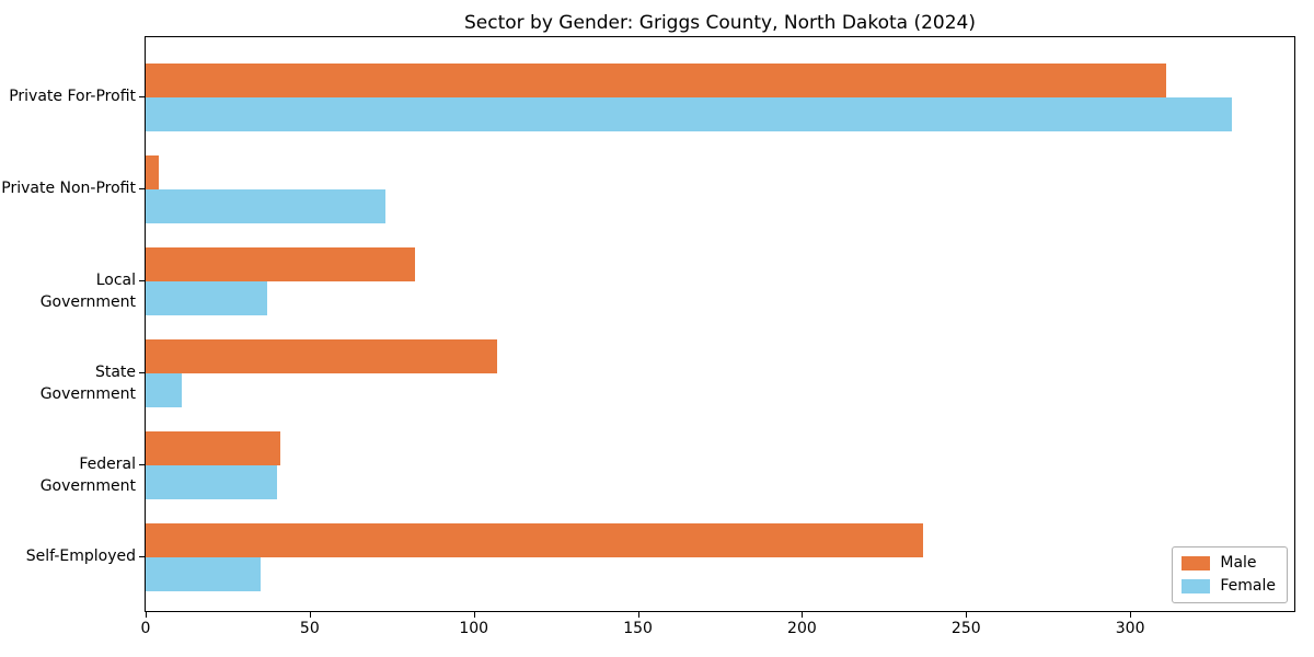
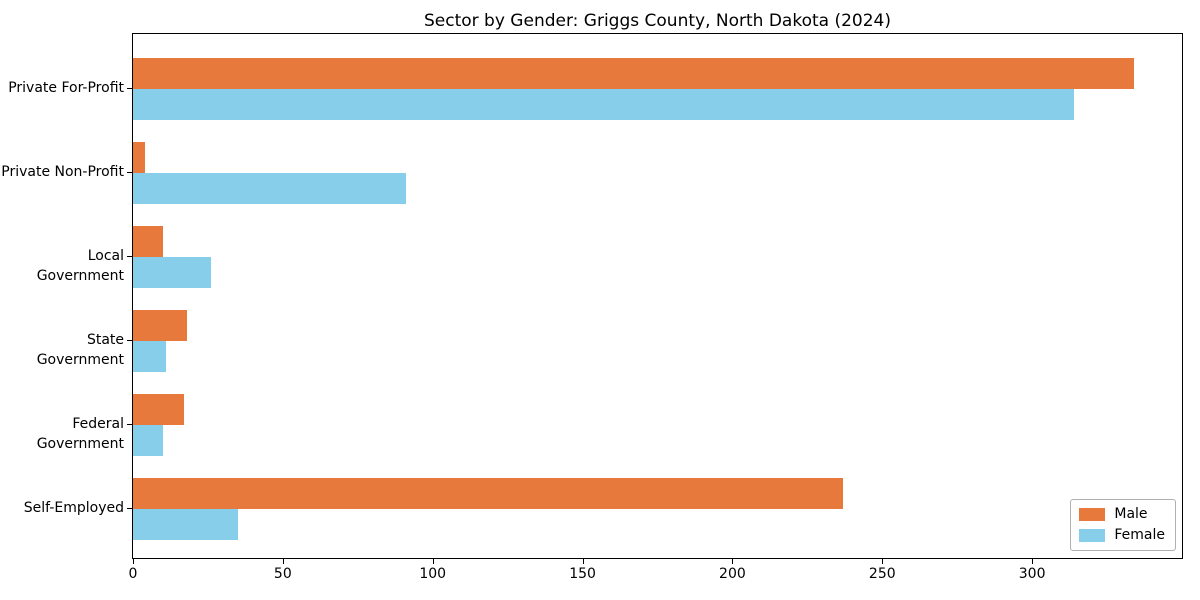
Male/Private For-Profit: 311 -> 334
Female/Private For-Profit: 331 -> 314
Female/Private Non-Profit: 73 -> 91
Male/Local Government: 82 -> 10
Female/Local Government: 37 -> 26
Male/State Government: 107 -> 18
Male/Federal Government: 41 -> 17
Female/Federal Government: 40 -> 10
